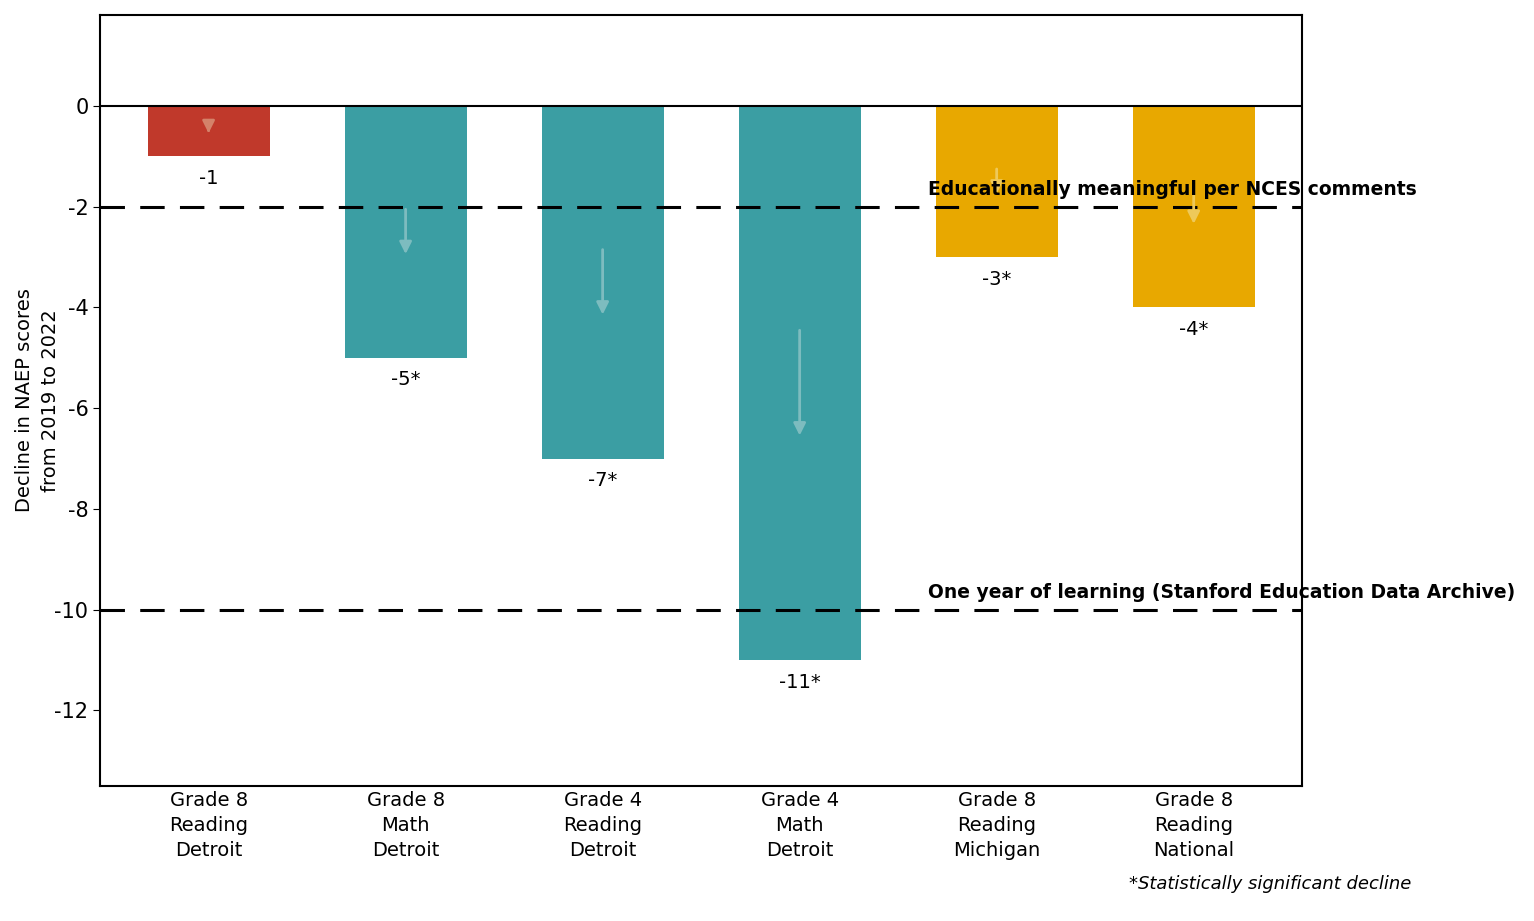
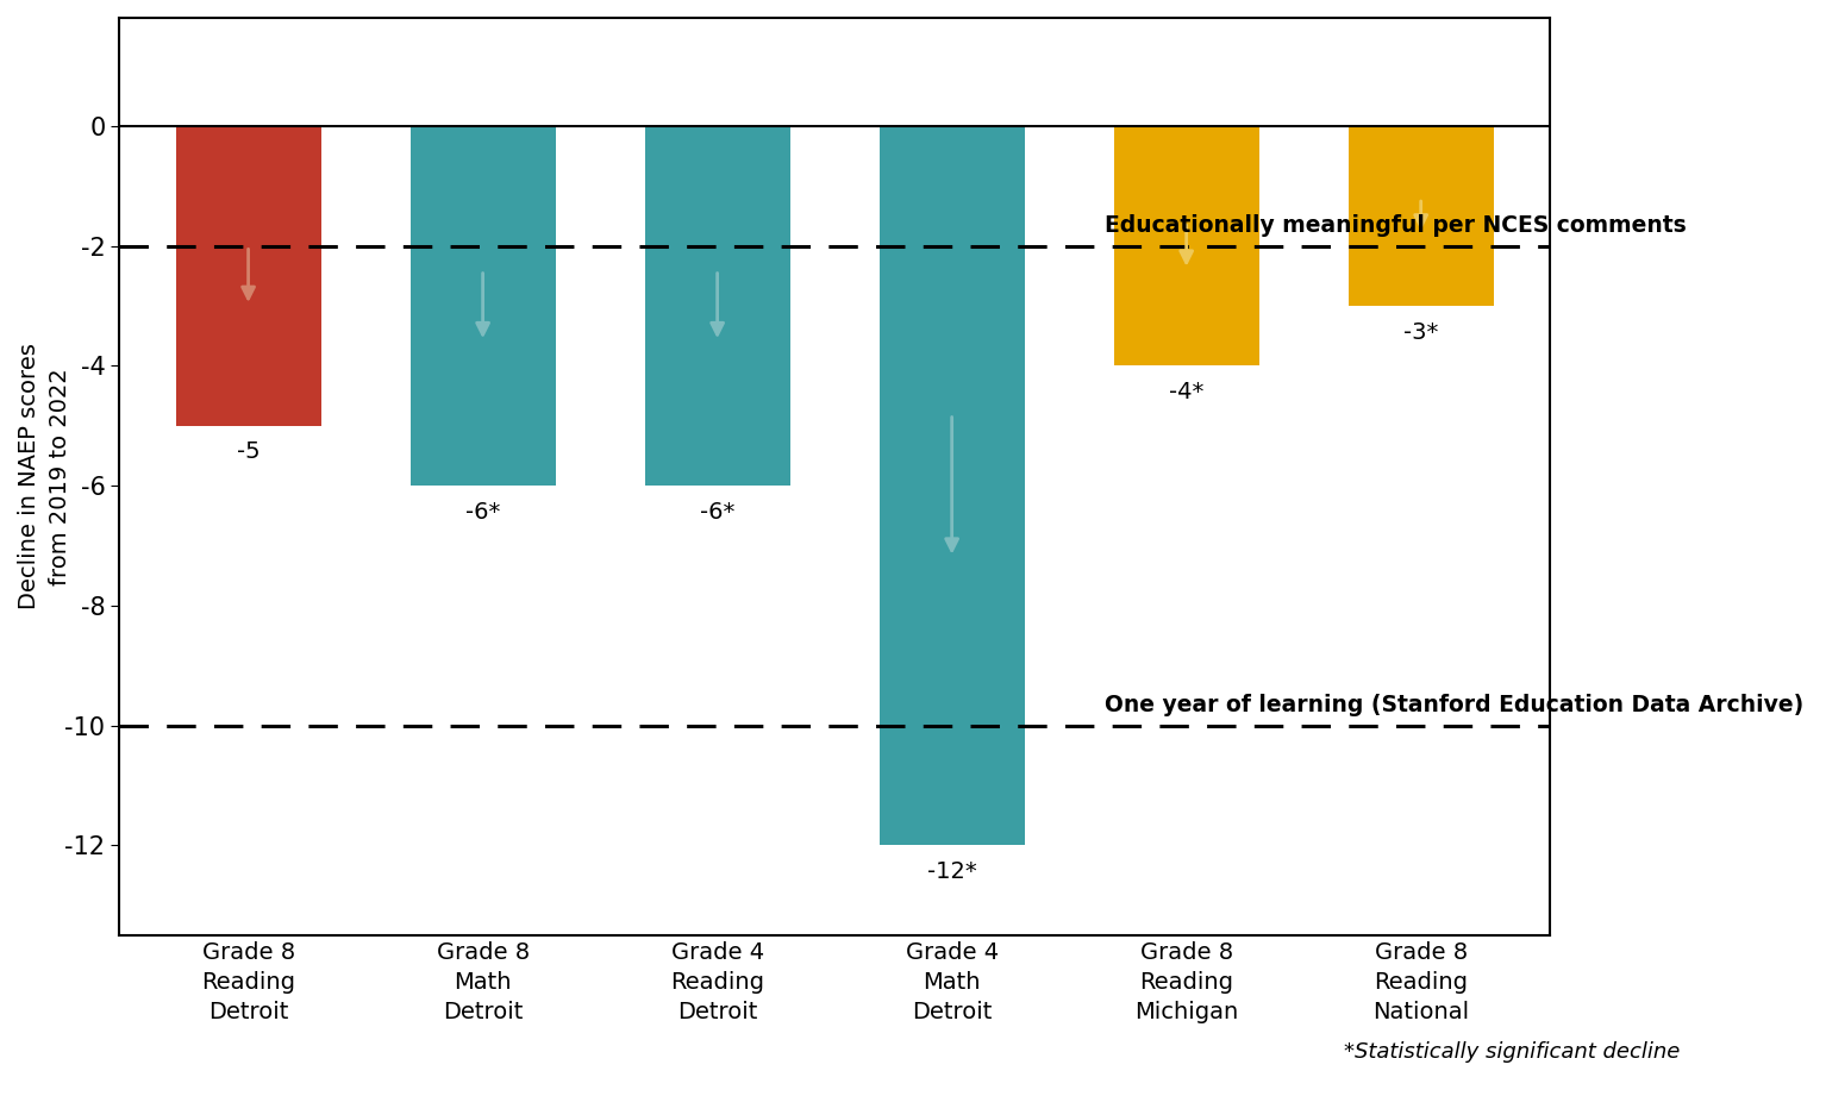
Grade 8 Reading Detroit: -1 -> -5
Grade 8 Math Detroit: -5* -> -6*
Grade 4 Reading Detroit: -7* -> -6*
Grade 4 Math Detroit: -11* -> -12*
Grade 8 Reading Michigan: -3* -> -4*
Grade 8 Reading National: -4* -> -3*
